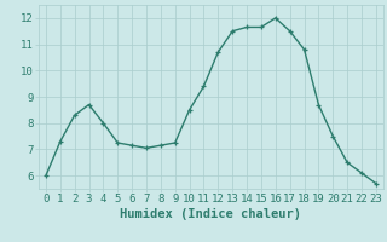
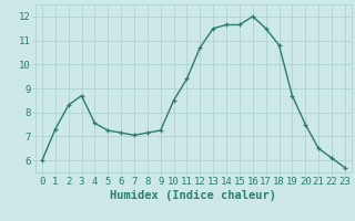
4: 8.00 -> 7.55
